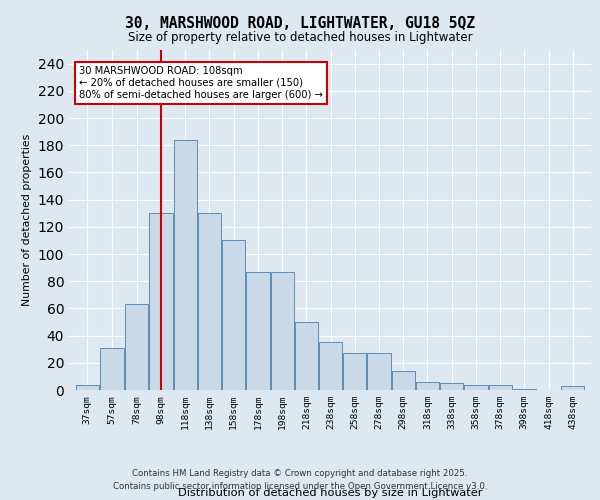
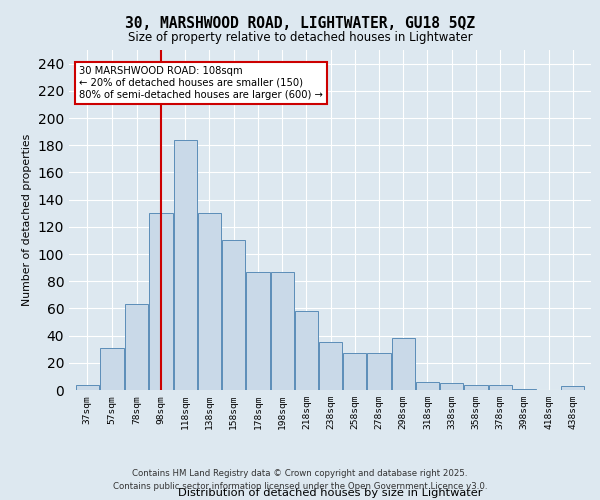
218sqm: 50 -> 58
298sqm: 14 -> 38
